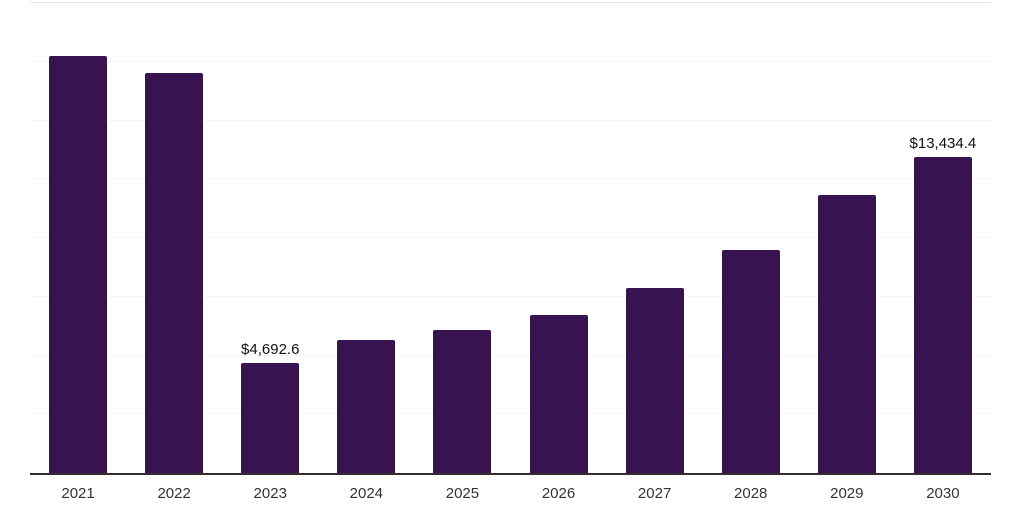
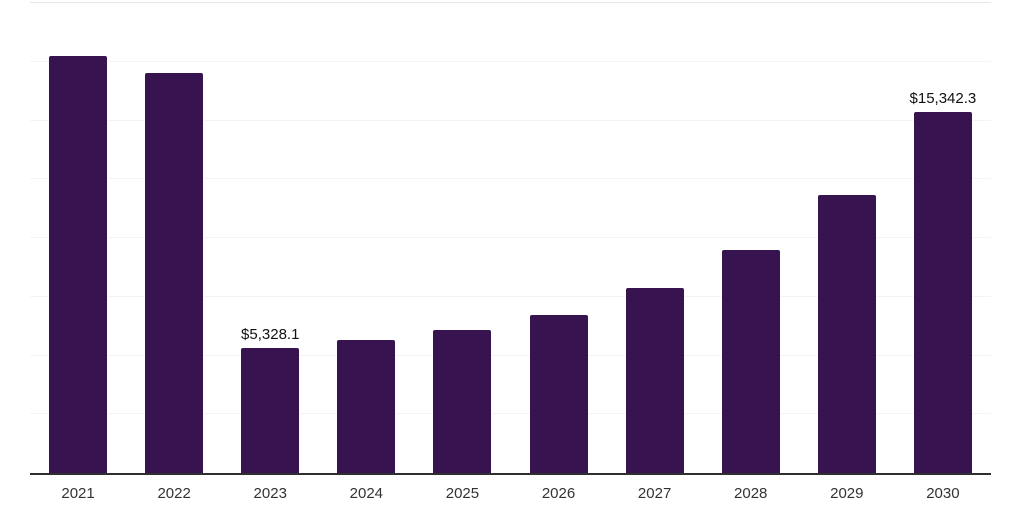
2023: $4,692.6 -> $5,328.1
2030: $13,434.4 -> $15,342.3
